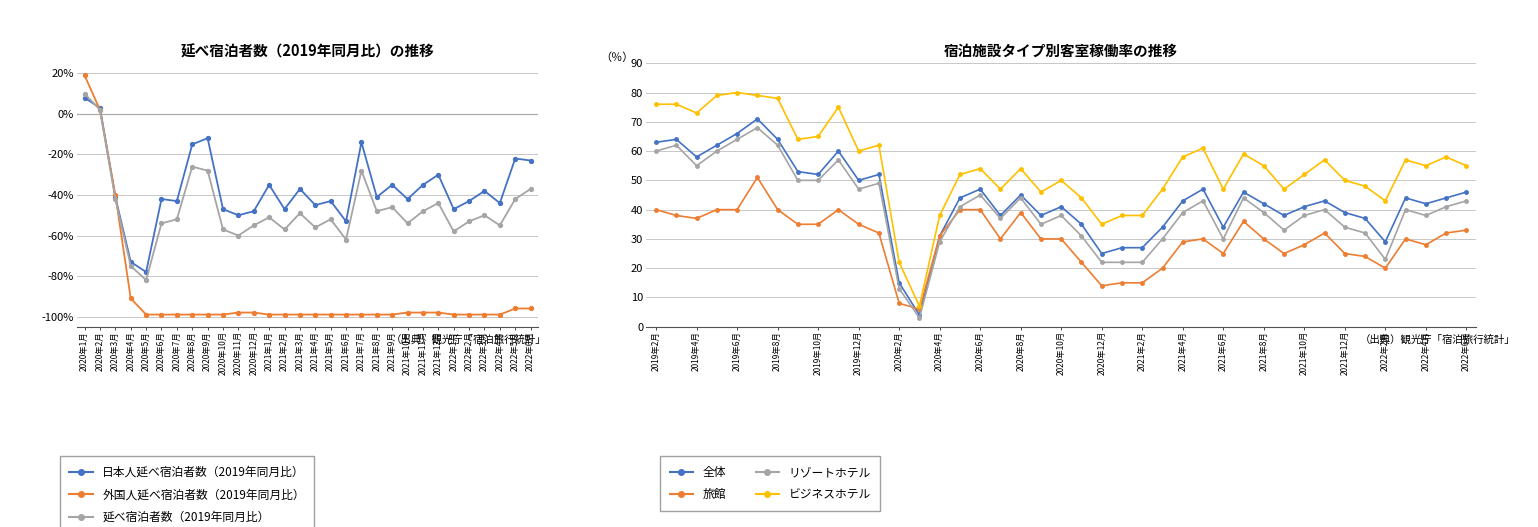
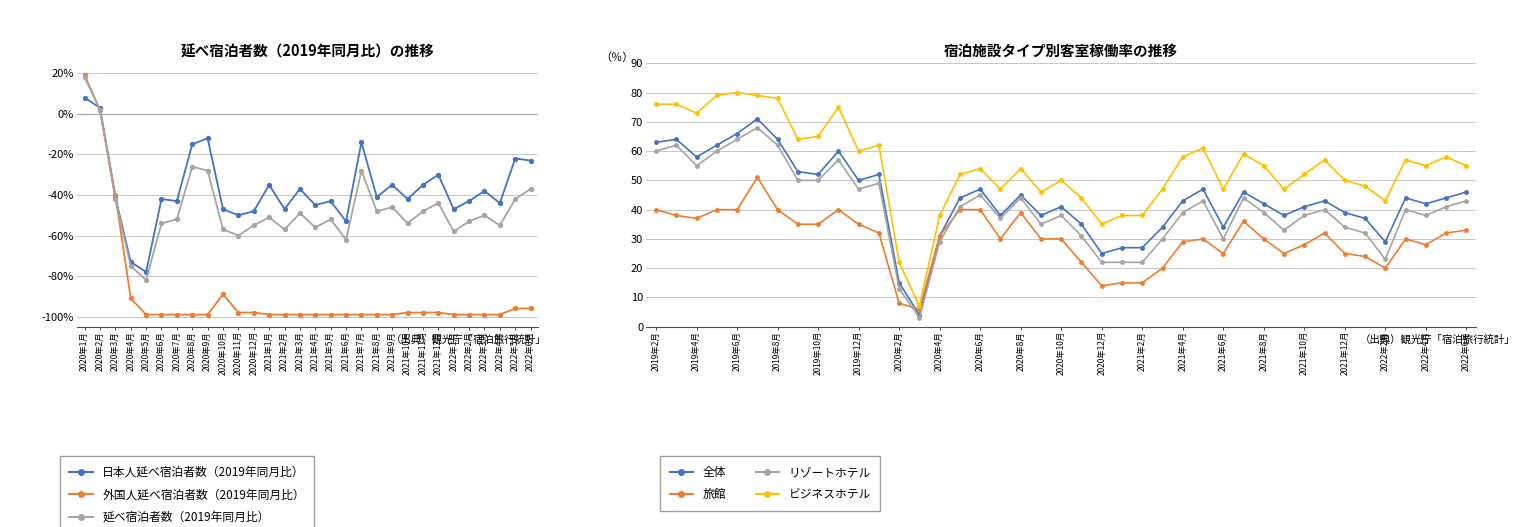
延べ宿泊者数（2019年同月比）の推移/延べ宿泊者数（2019年同月比）/2020年1月: 10% -> 18%
延べ宿泊者数（2019年同月比）の推移/外国人延べ宿泊者数（2019年同月比）/2020年10月: -99% -> -89%
